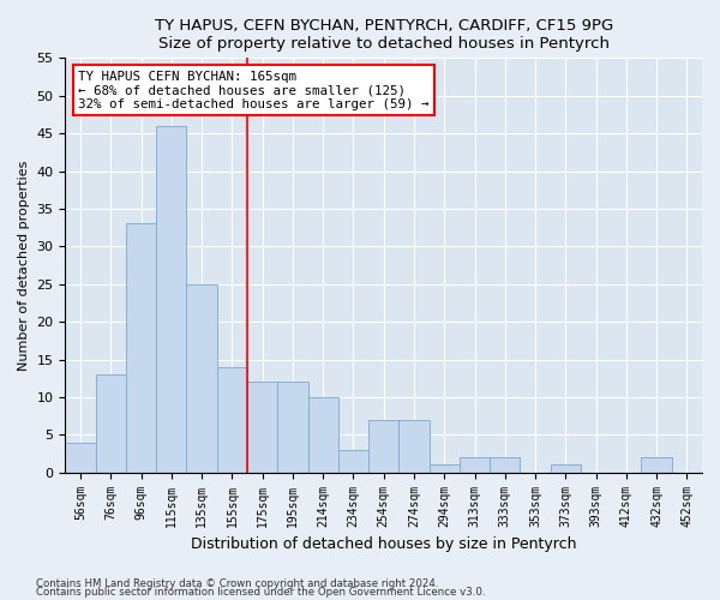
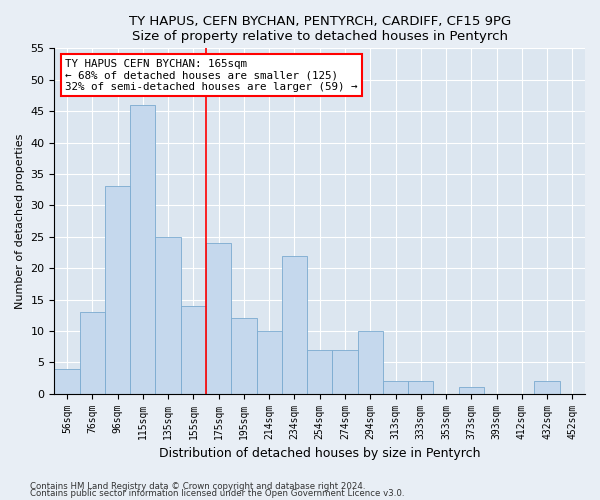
175sqm: 12 -> 24
234sqm: 3 -> 22
294sqm: 1 -> 10
